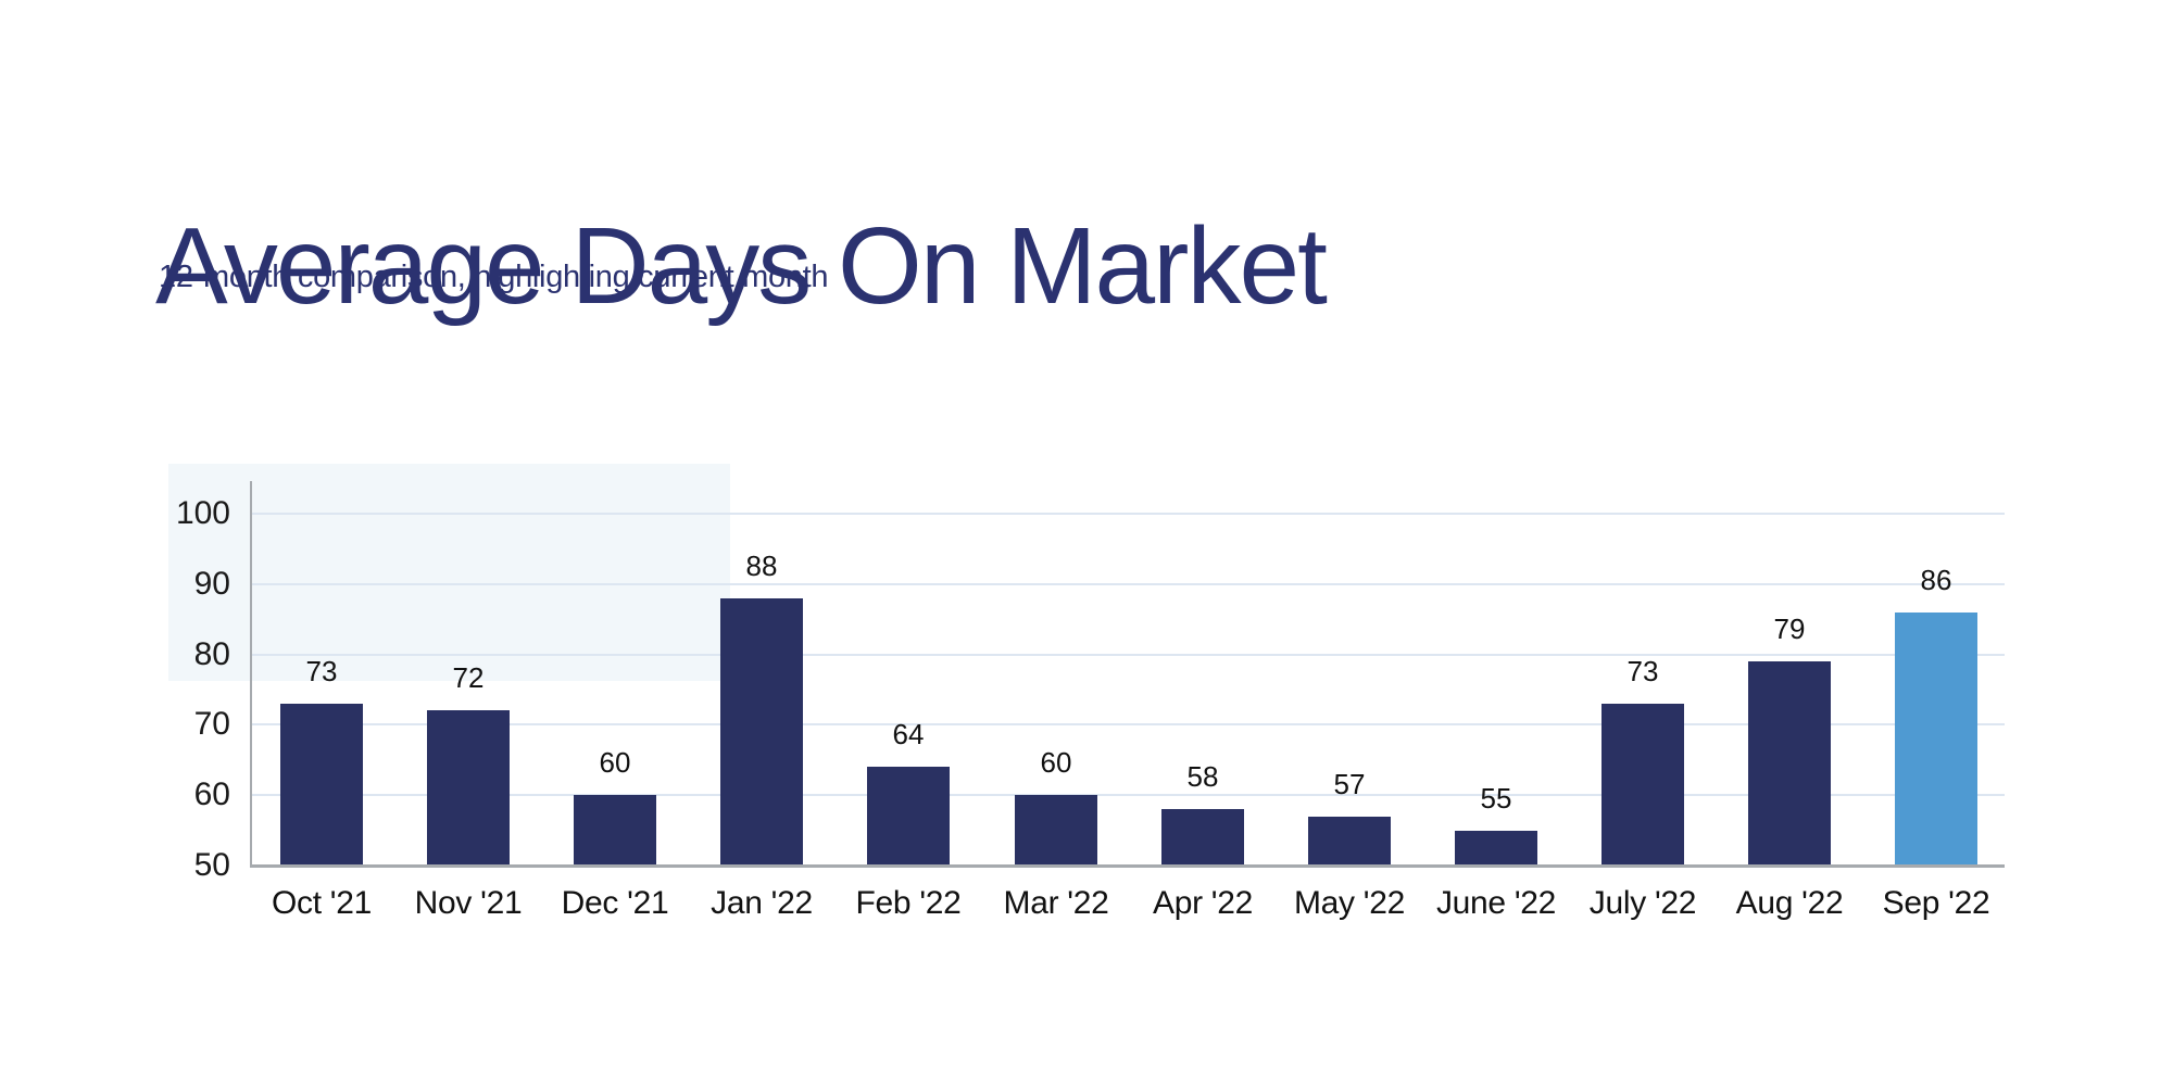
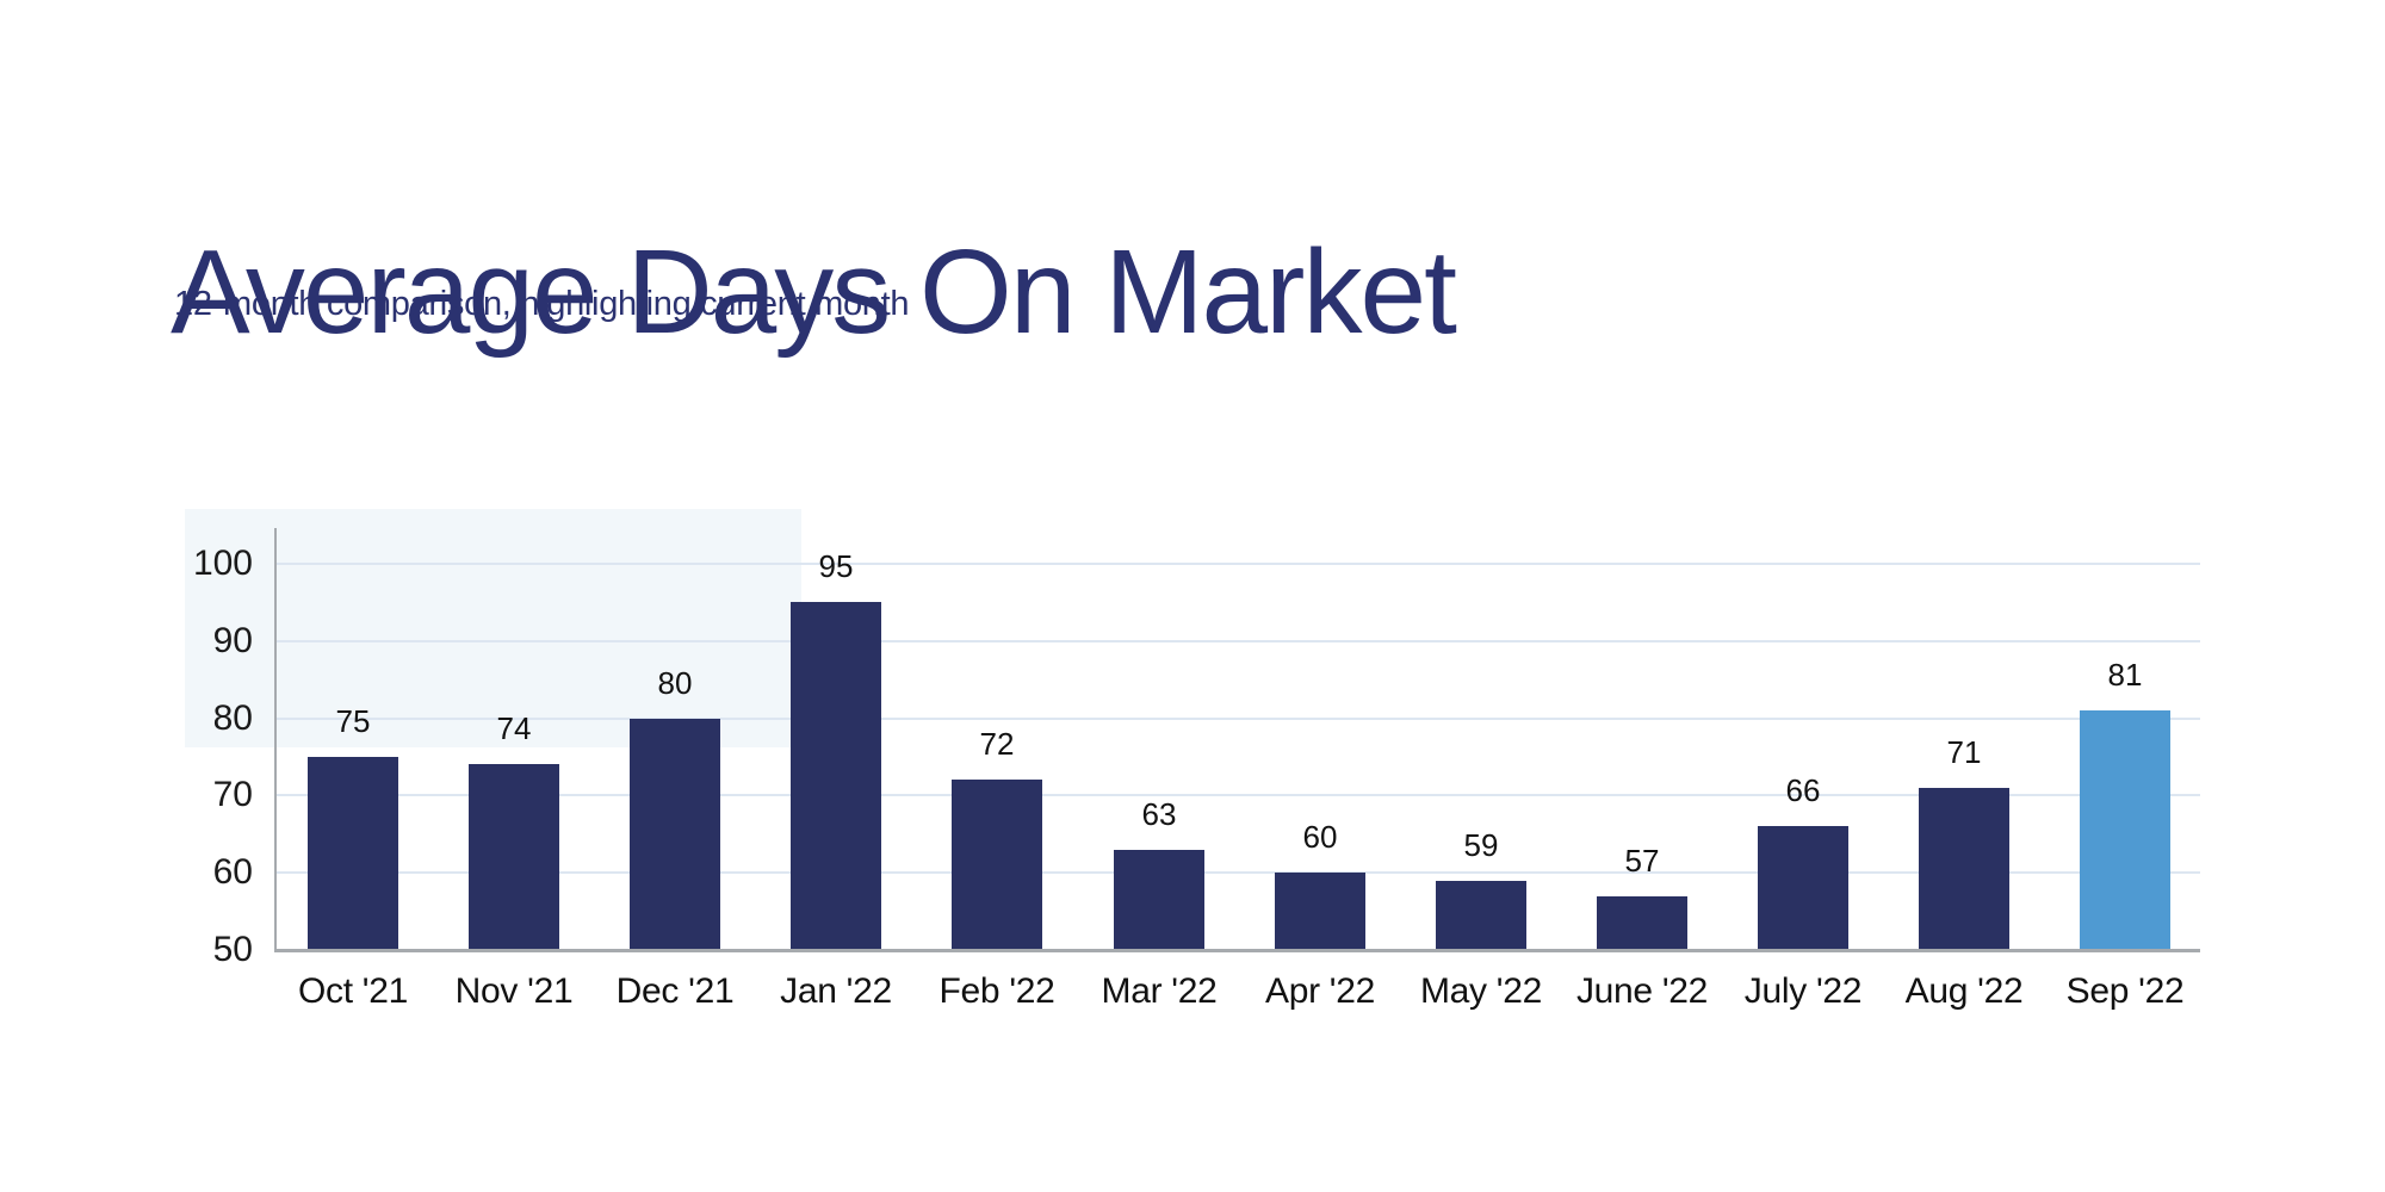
Oct '21: 73 -> 75
Nov '21: 72 -> 74
Dec '21: 60 -> 80
Jan '22: 88 -> 95
Feb '22: 64 -> 72
Mar '22: 60 -> 63
Apr '22: 58 -> 60
May '22: 57 -> 59
June '22: 55 -> 57
July '22: 73 -> 66
Aug '22: 79 -> 71
Sep '22: 86 -> 81
